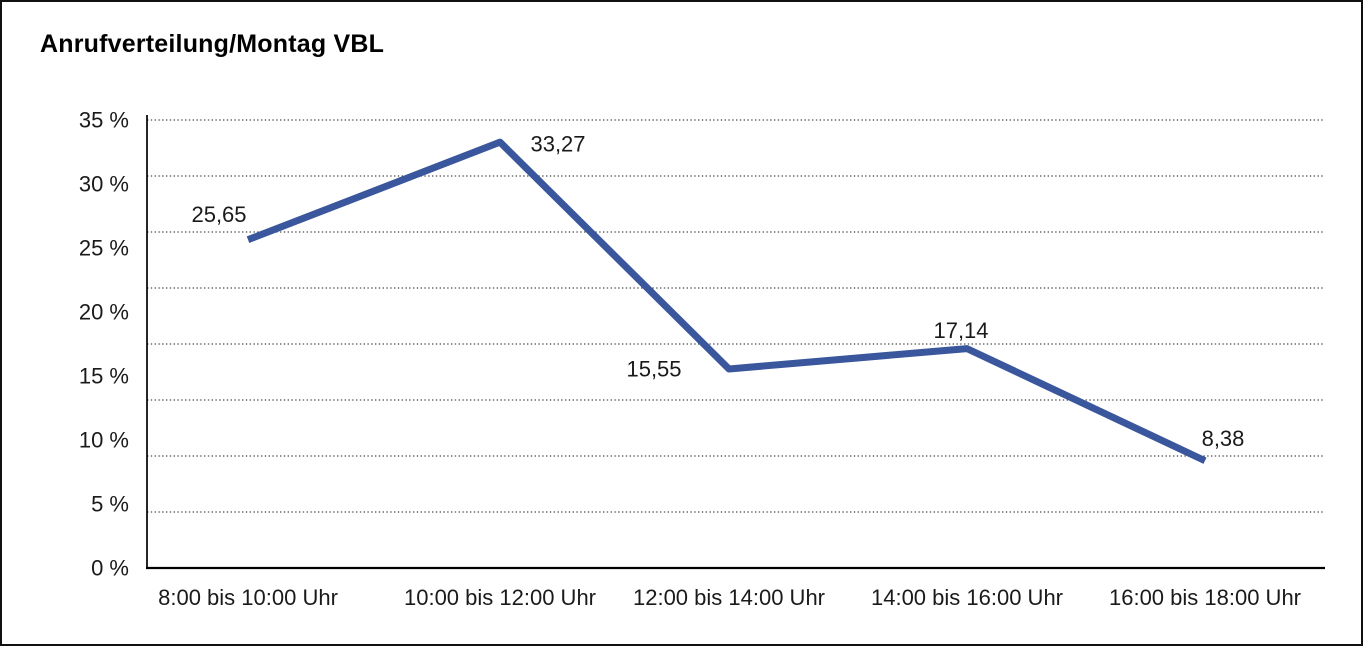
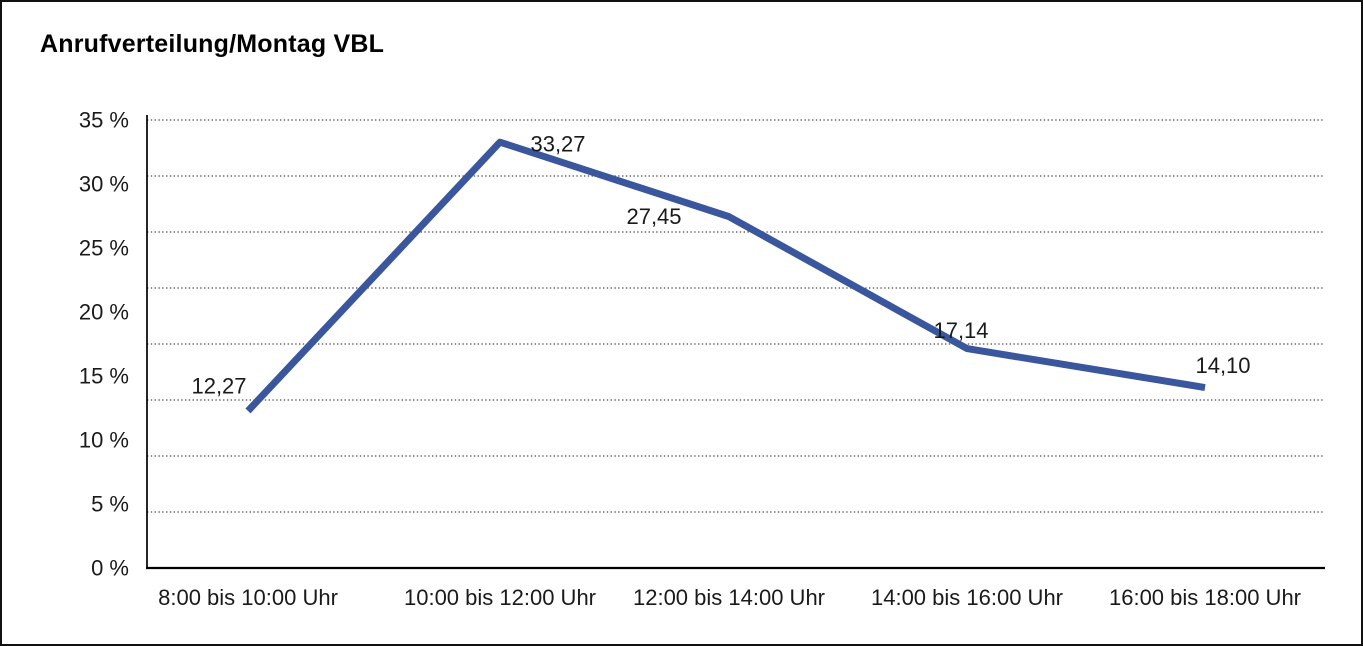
8:00 bis 10:00 Uhr: 25,65 -> 12,27
12:00 bis 14:00 Uhr: 15,55 -> 27,45
16:00 bis 18:00 Uhr: 8,38 -> 14,10
